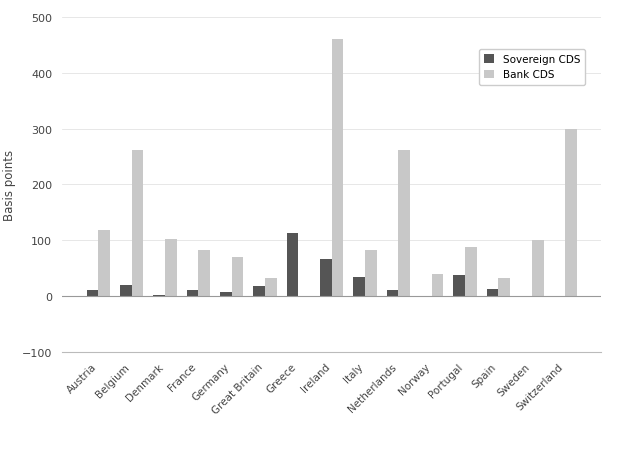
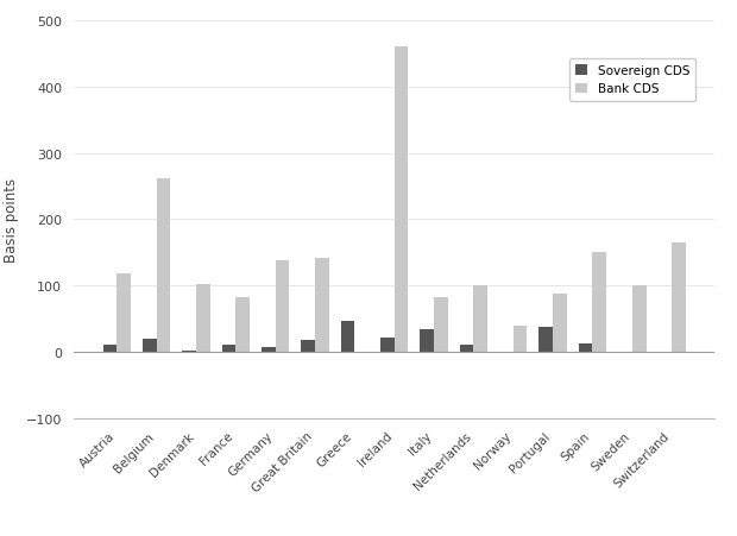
Bank CDS/Germany: 70 -> 137
Bank CDS/Great Britain: 32 -> 142
Sovereign CDS/Greece: 112 -> 47
Sovereign CDS/Ireland: 66 -> 22
Bank CDS/Netherlands: 262 -> 100
Bank CDS/Spain: 32 -> 150
Bank CDS/Switzerland: 300 -> 165
